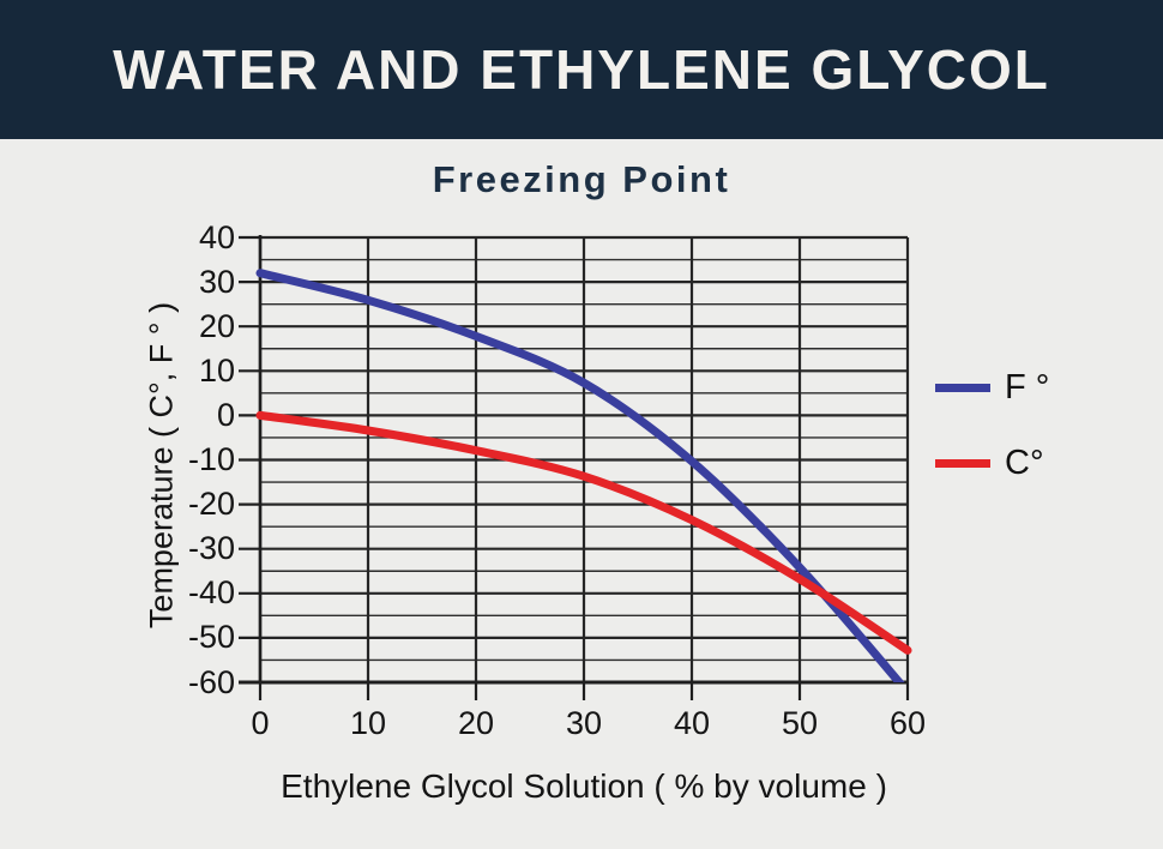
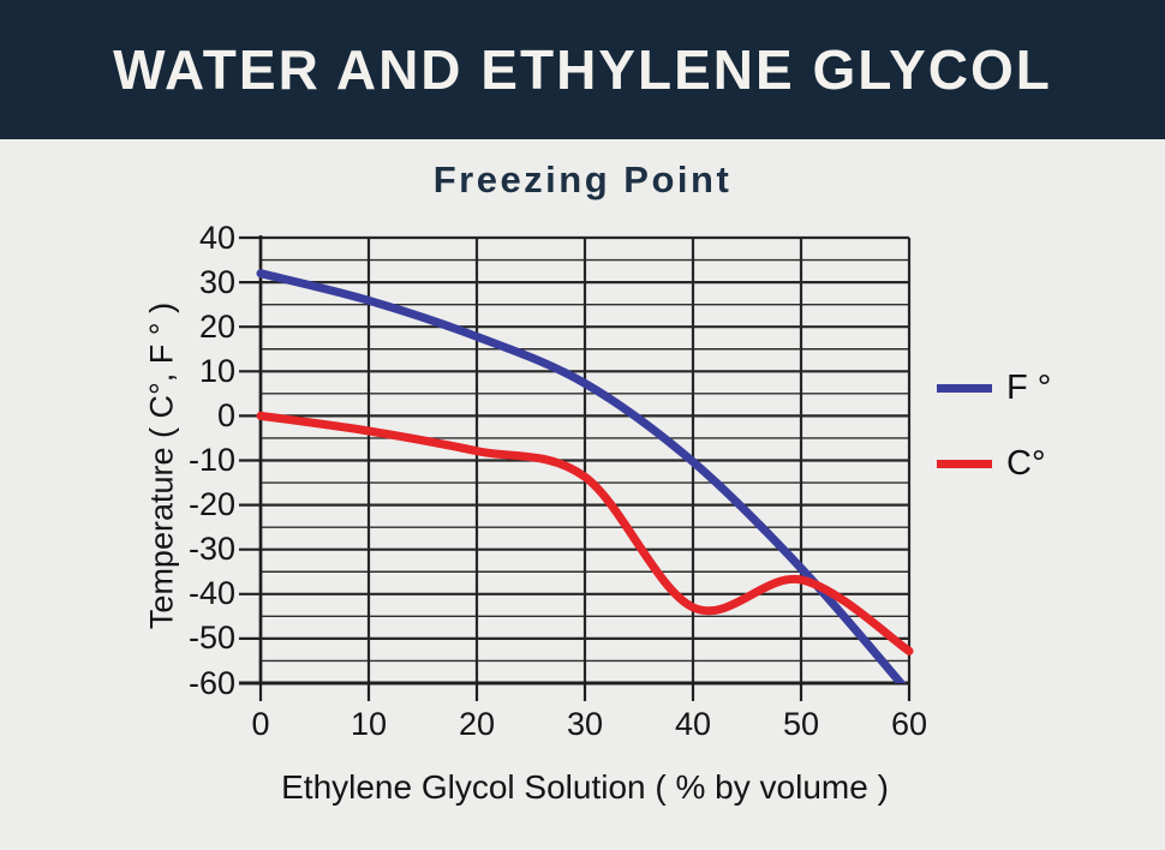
C°/40: -24 -> -43
